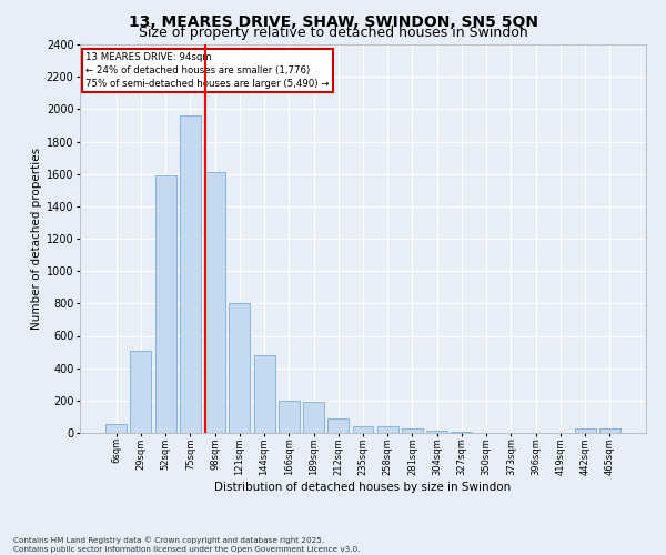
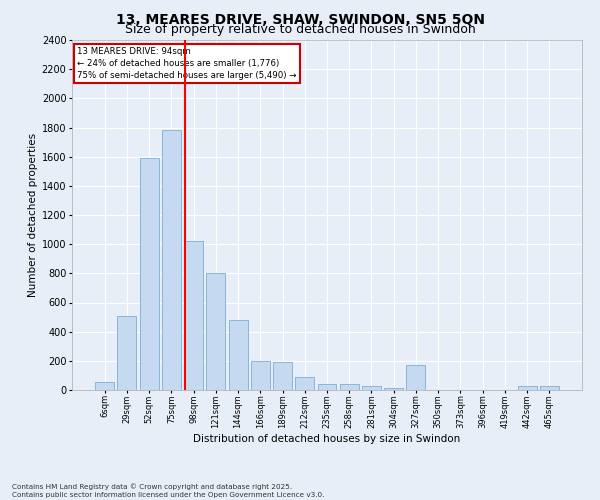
75sqm: 1960 -> 1780
98sqm: 1610 -> 1020
327sqm: 10 -> 170
